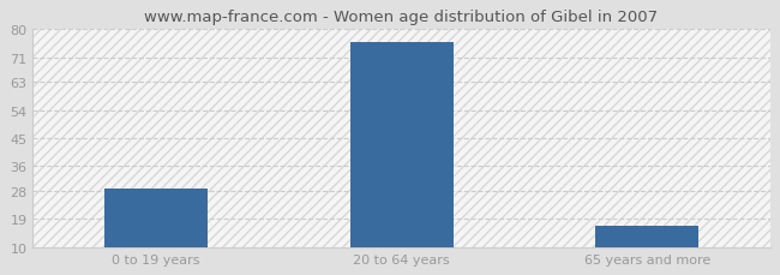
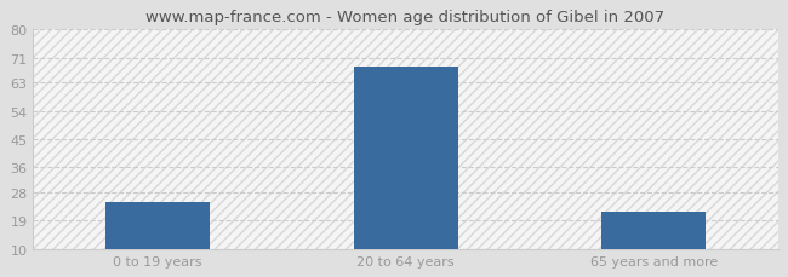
0 to 19 years: 29 -> 25
20 to 64 years: 76 -> 68
65 years and more: 17 -> 22
